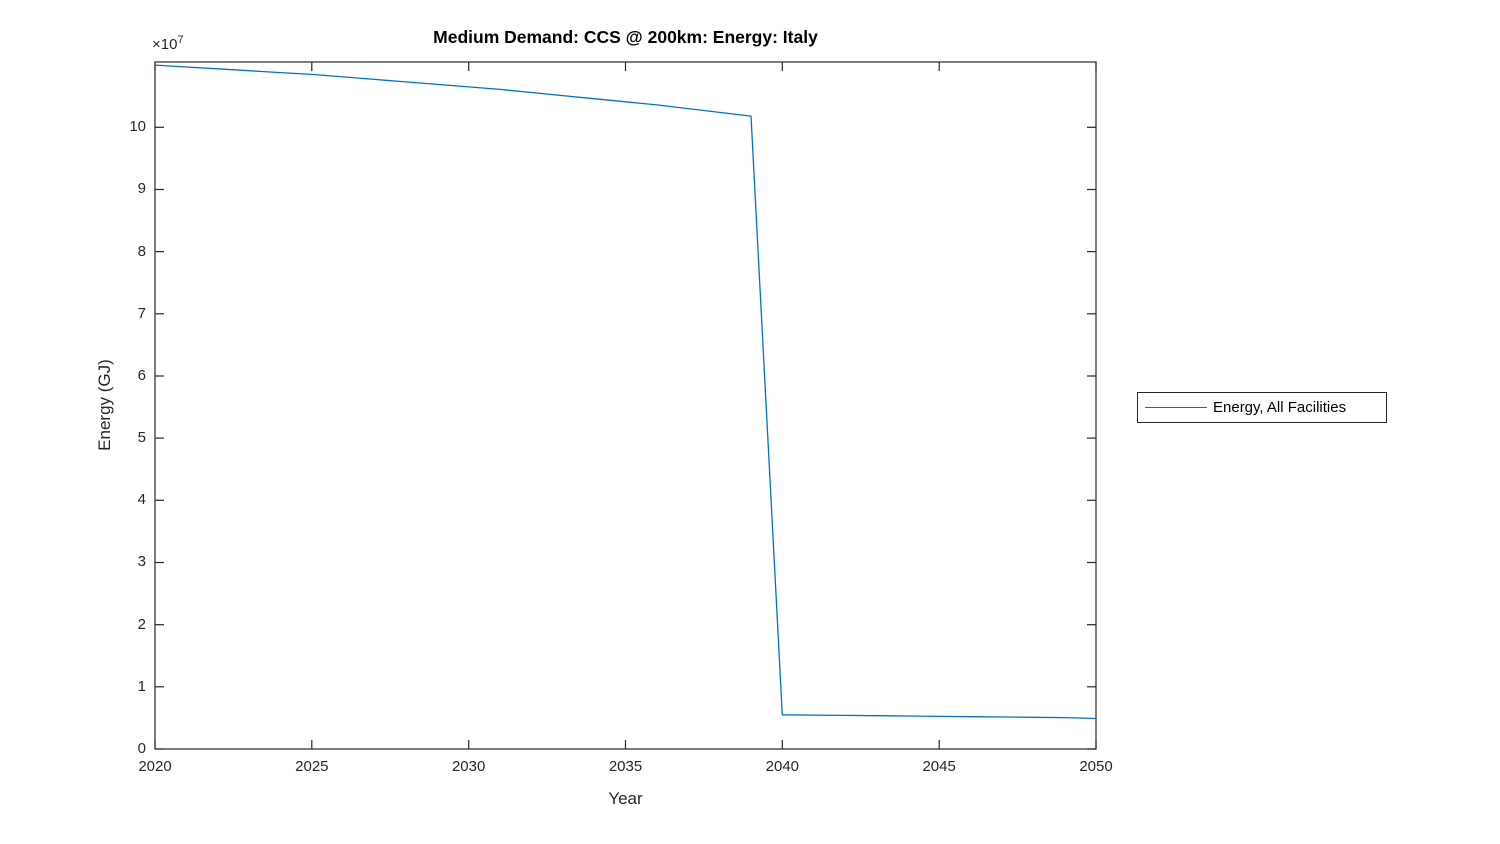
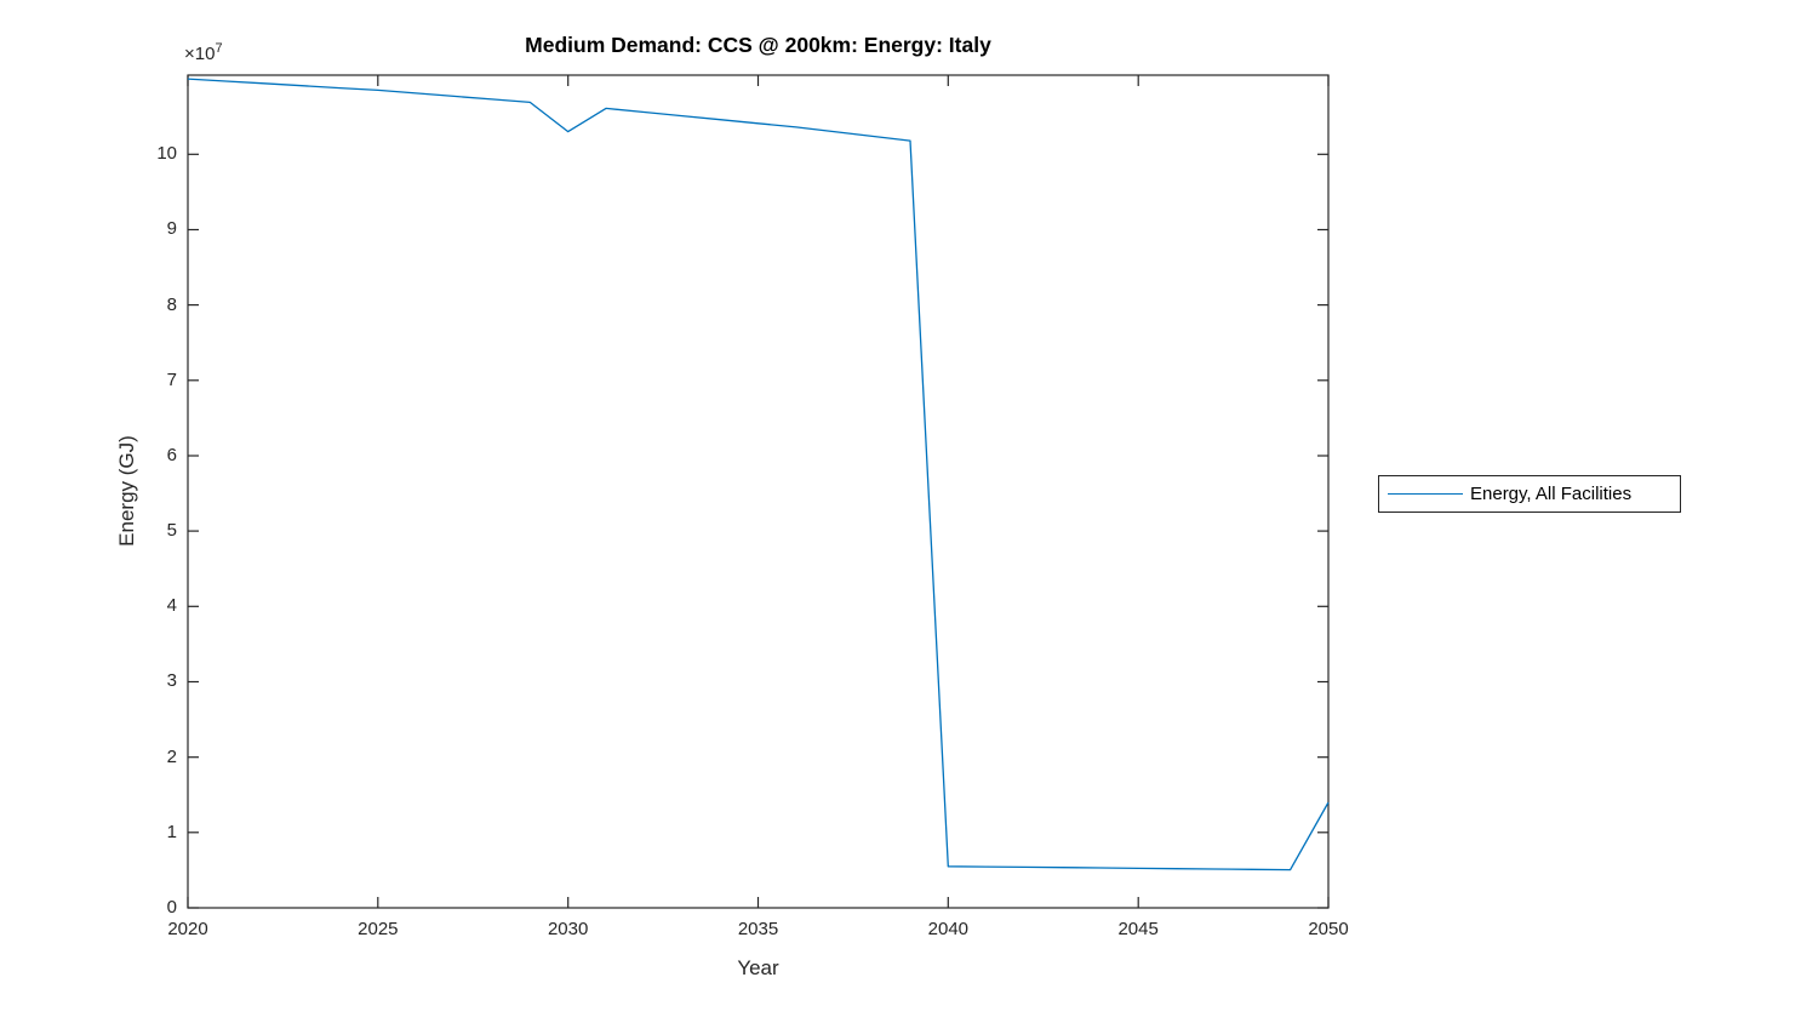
2030: 10.7 -> 10.3
2050: 0.5 -> 1.4
